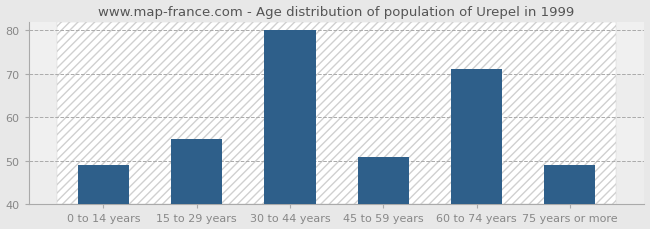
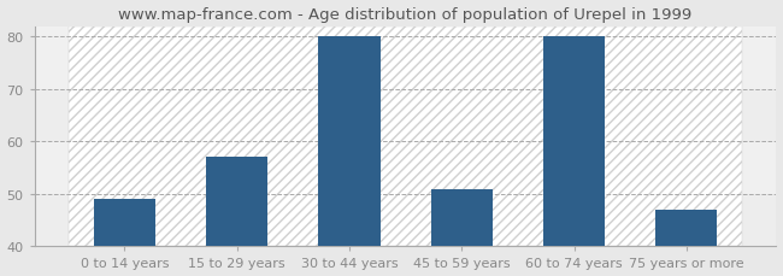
15 to 29 years: 55 -> 57
60 to 74 years: 71 -> 80
75 years or more: 49 -> 47
